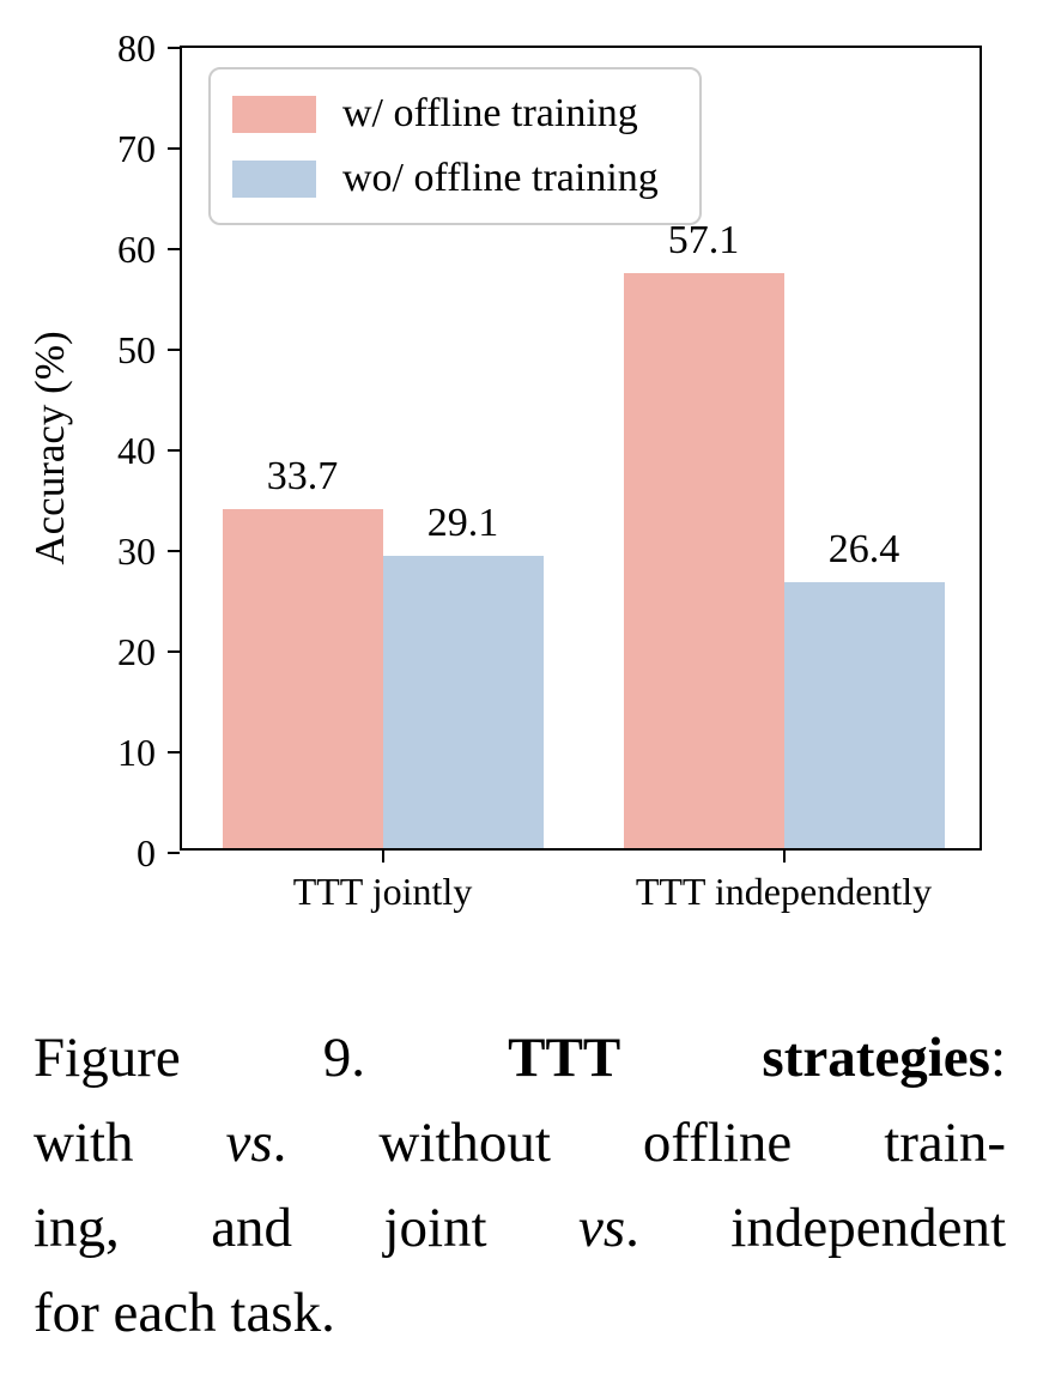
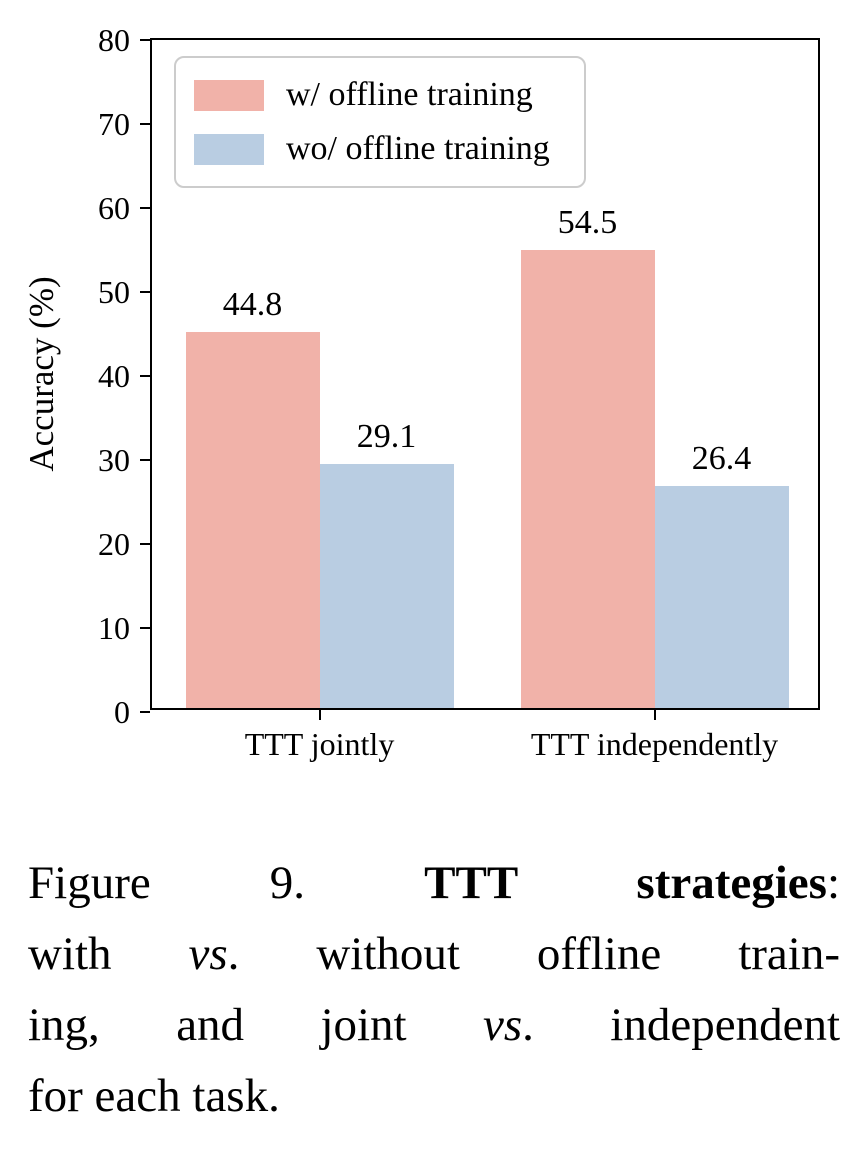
w/ offline training/TTT jointly: 33.7 -> 44.8
w/ offline training/TTT independently: 57.1 -> 54.5
